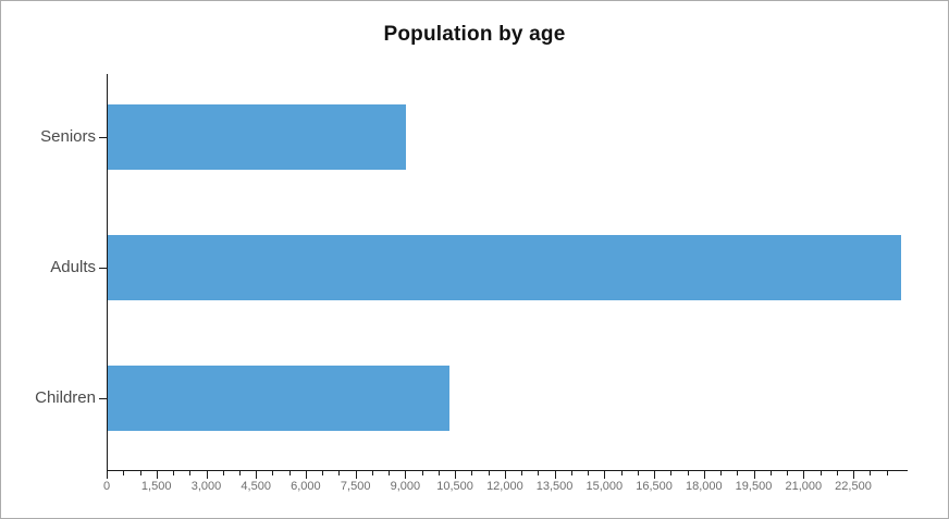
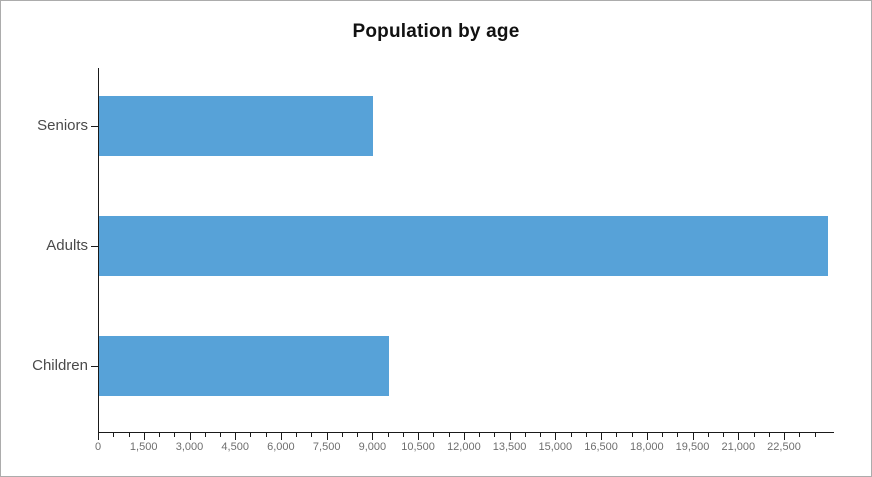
Children: 10300 -> 9500
